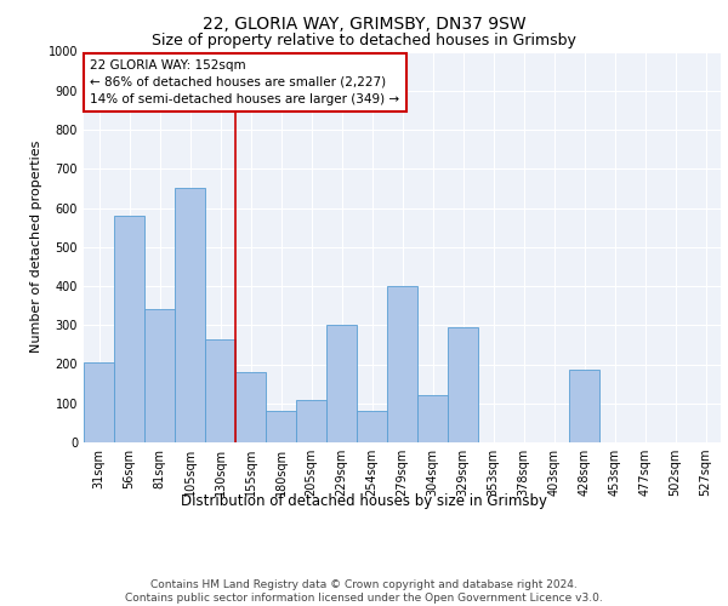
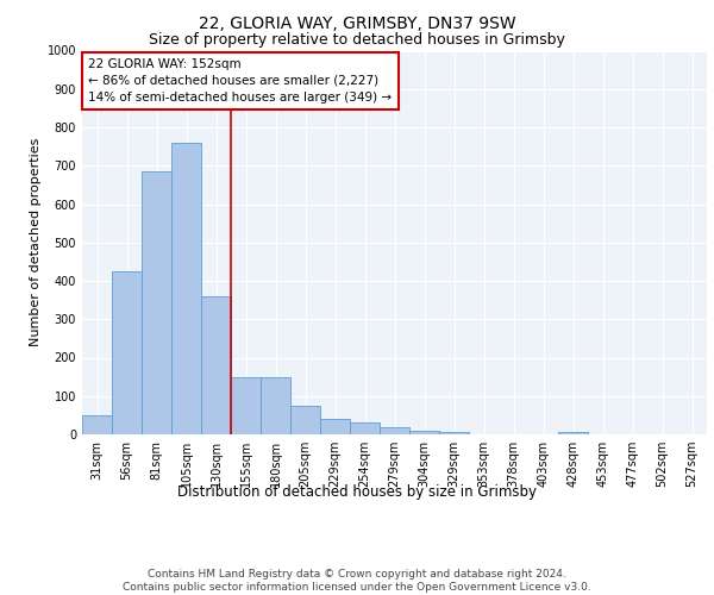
31sqm: 205 -> 50
56sqm: 580 -> 425
81sqm: 340 -> 685
105sqm: 650 -> 760
130sqm: 265 -> 360
155sqm: 180 -> 150
180sqm: 80 -> 150
205sqm: 110 -> 75
229sqm: 300 -> 40
254sqm: 80 -> 30
279sqm: 400 -> 20
304sqm: 120 -> 10
329sqm: 295 -> 5
428sqm: 185 -> 5
